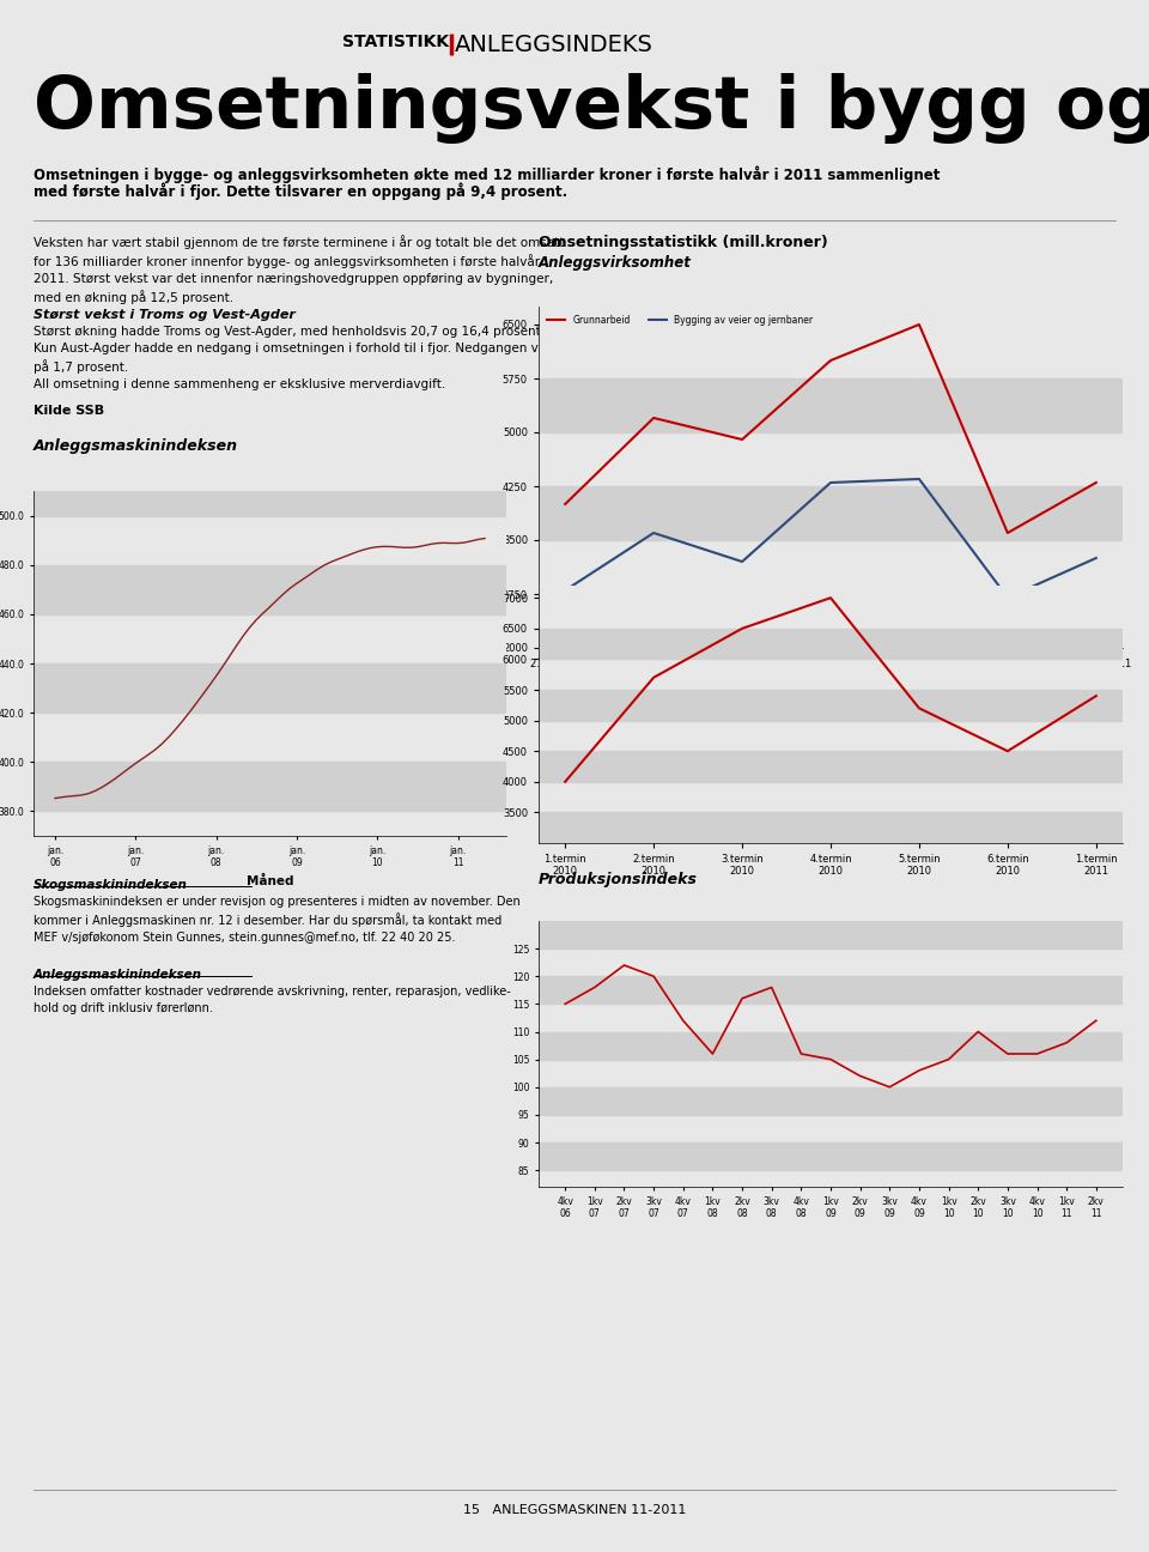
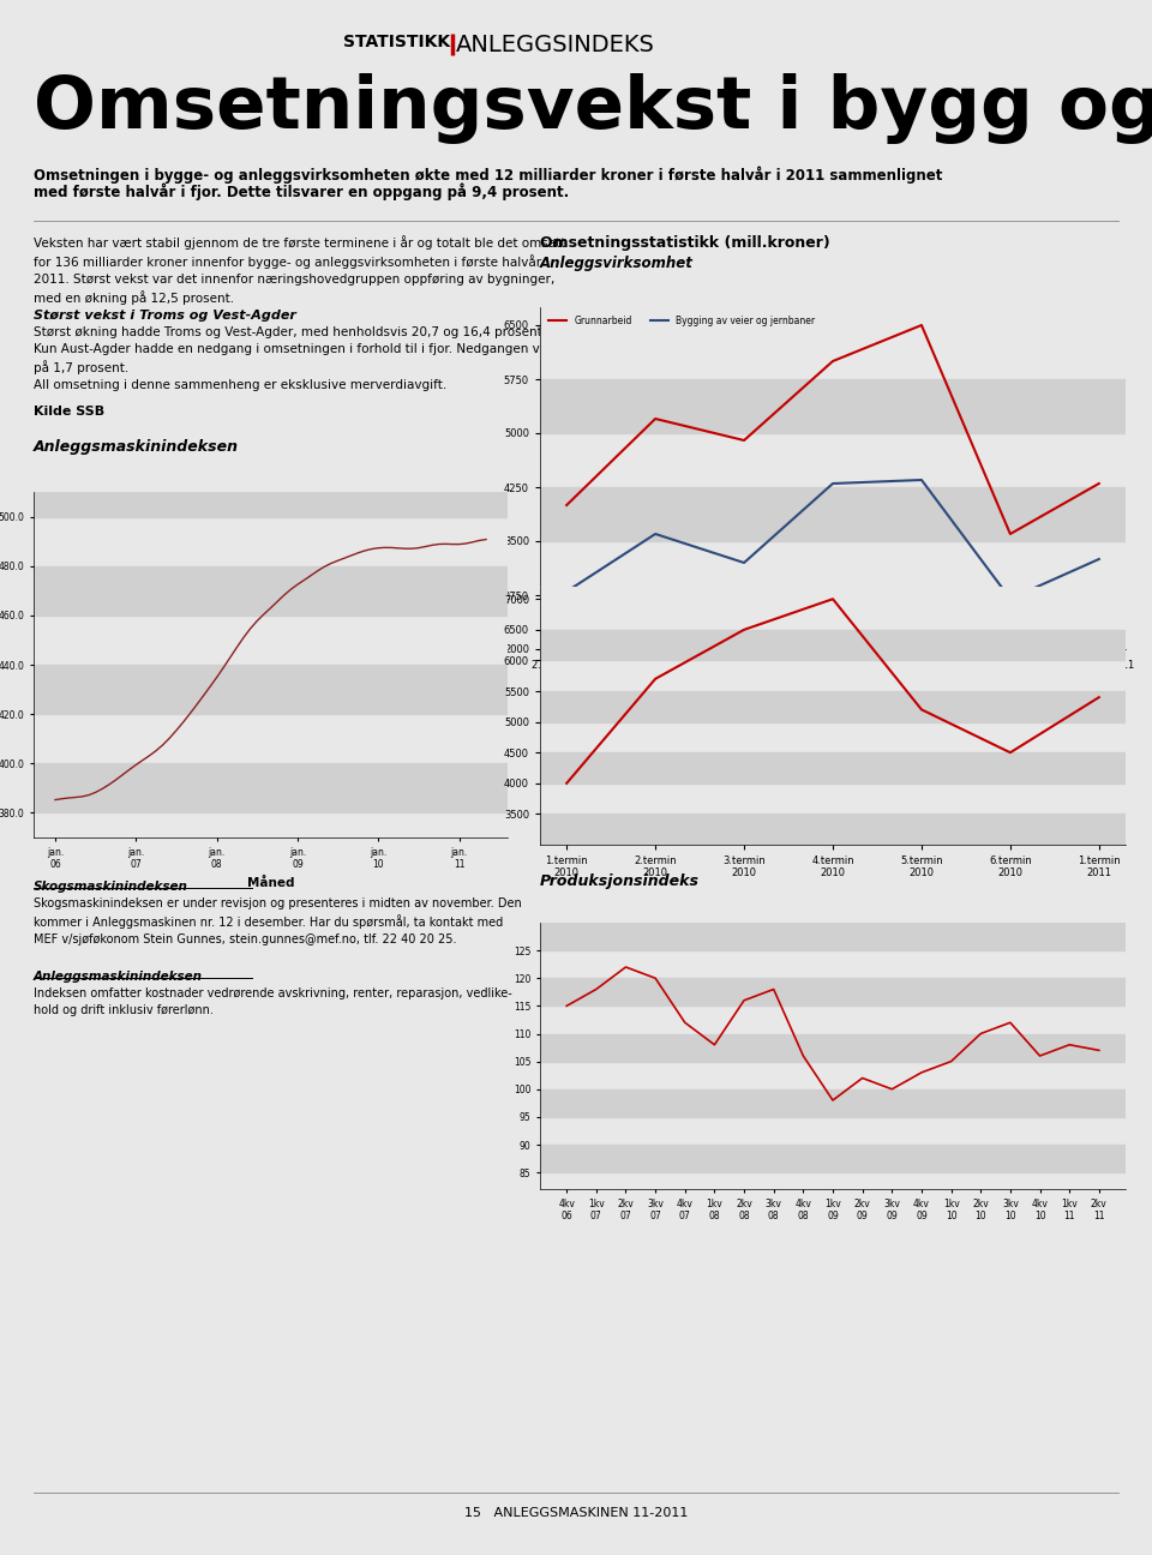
1kv 08: 106 -> 108
1kv 09: 105 -> 98
3kv 10: 106 -> 112
2kv 11: 112 -> 107
